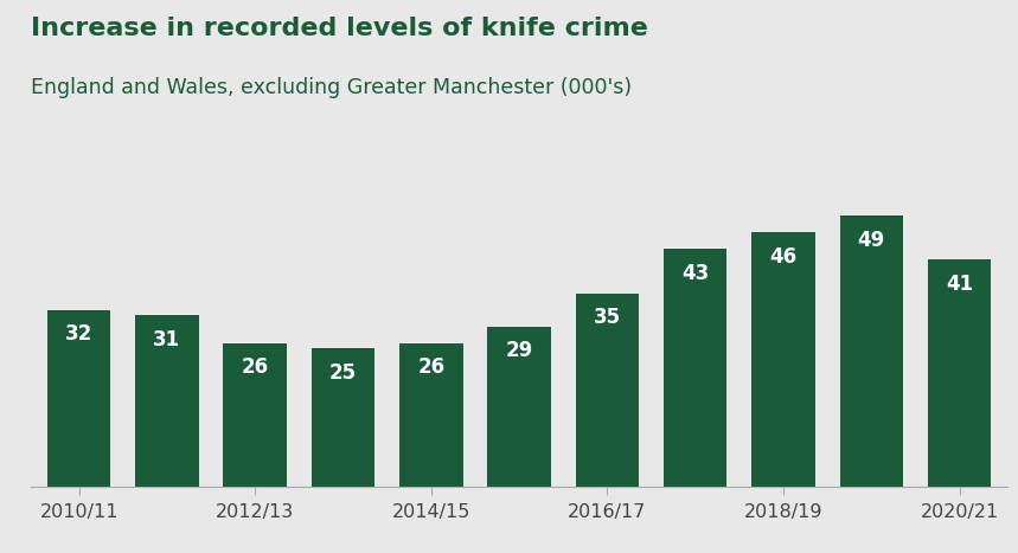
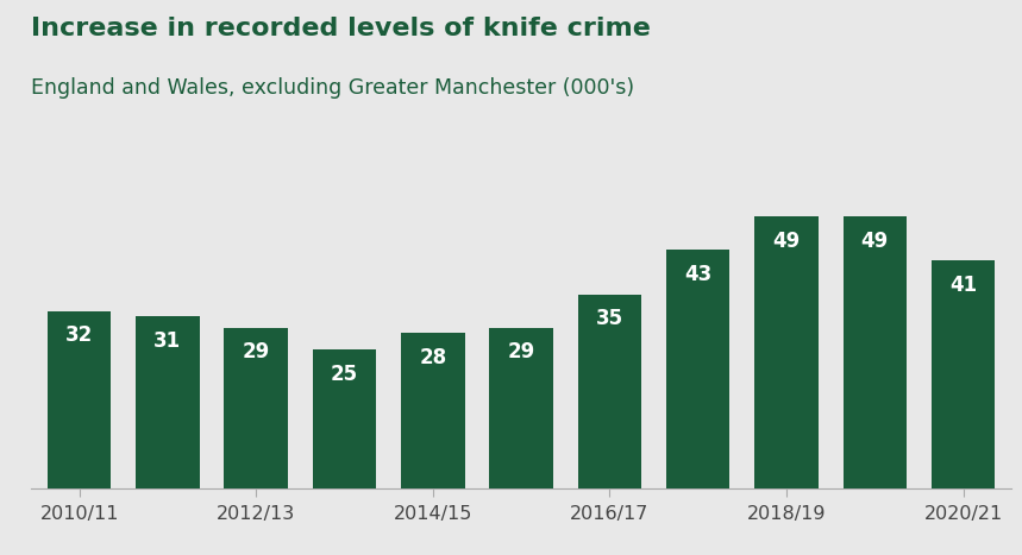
2012/13: 26 -> 29
2014/15: 26 -> 28
2018/19: 46 -> 49
